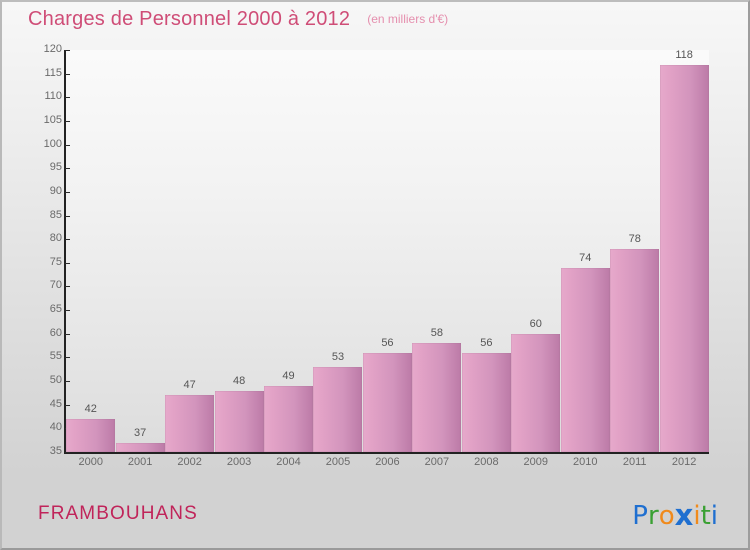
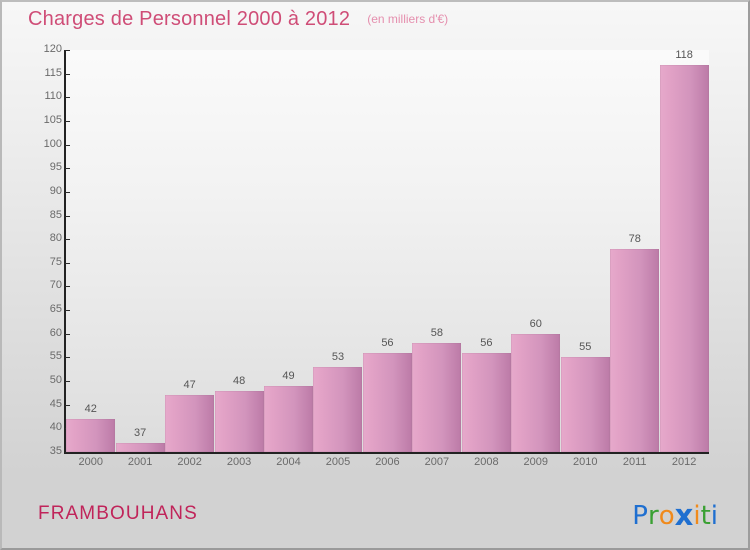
2010: 74 -> 55
